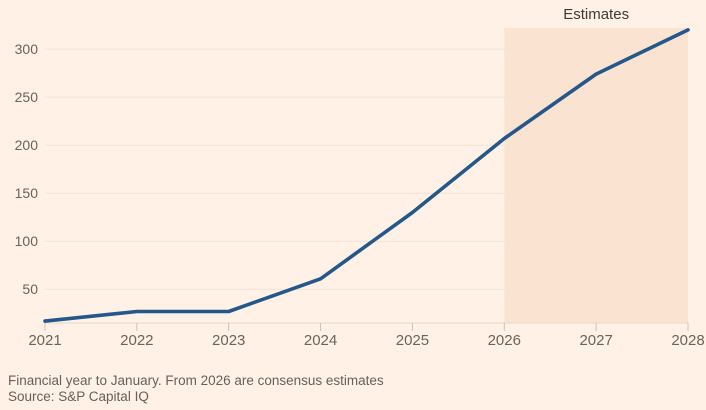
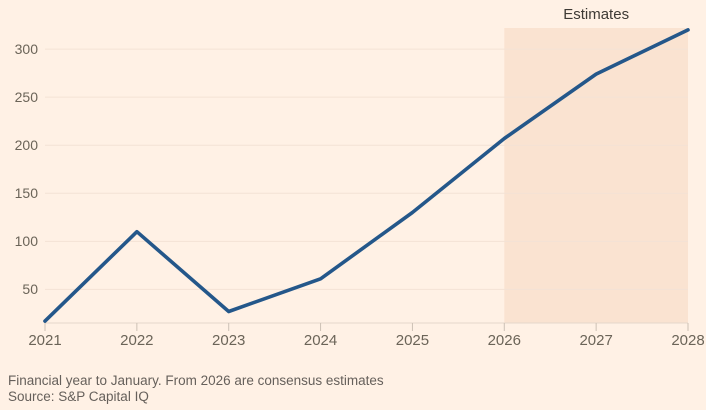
2022: 30 -> 110
